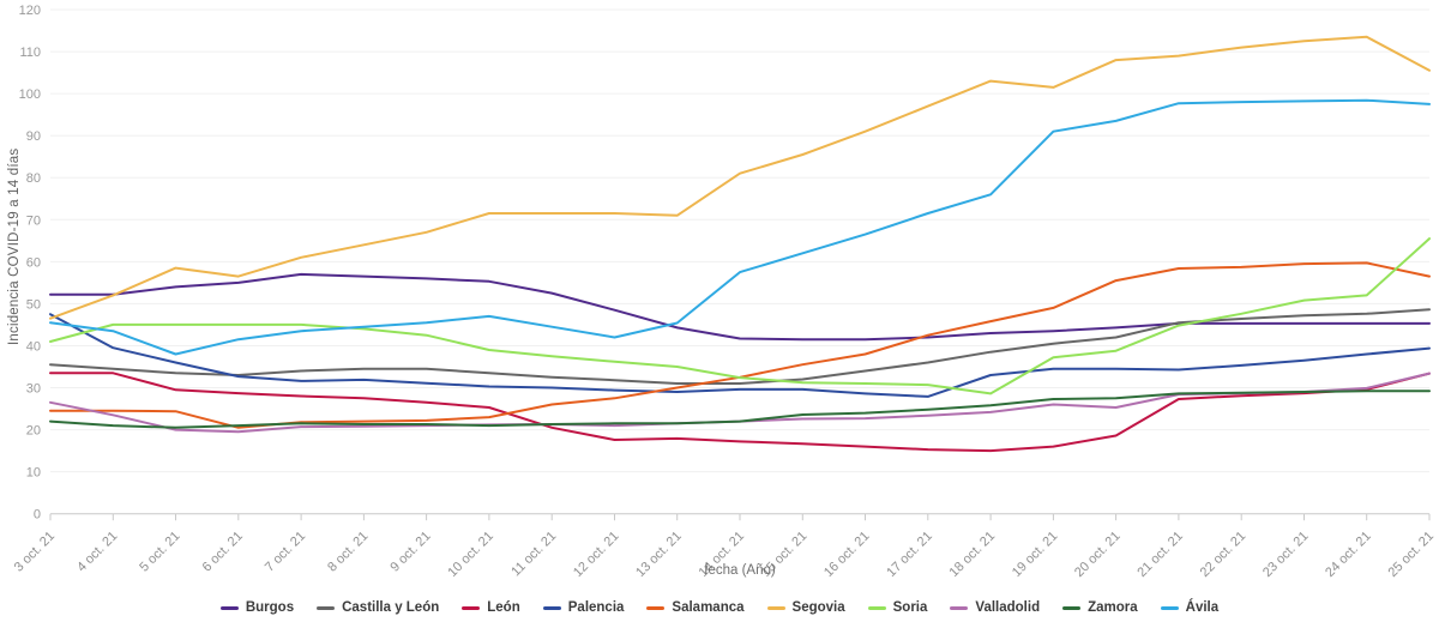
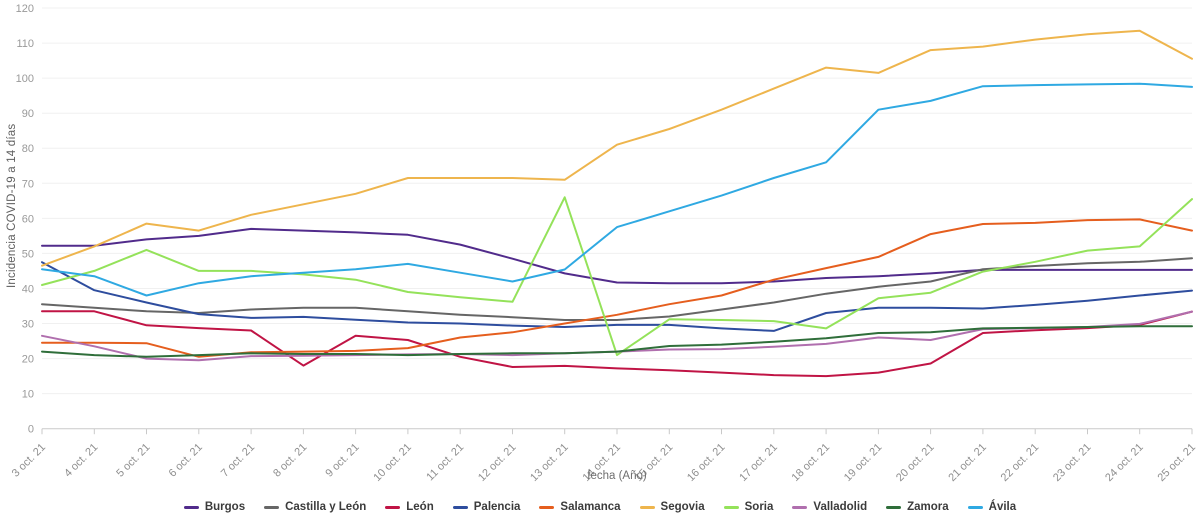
Soria/5 oct. 21: 45 -> 51
León/8 oct. 21: 28 -> 18
Soria/13 oct. 21: 35 -> 66
Soria/14 oct. 21: 32 -> 21
